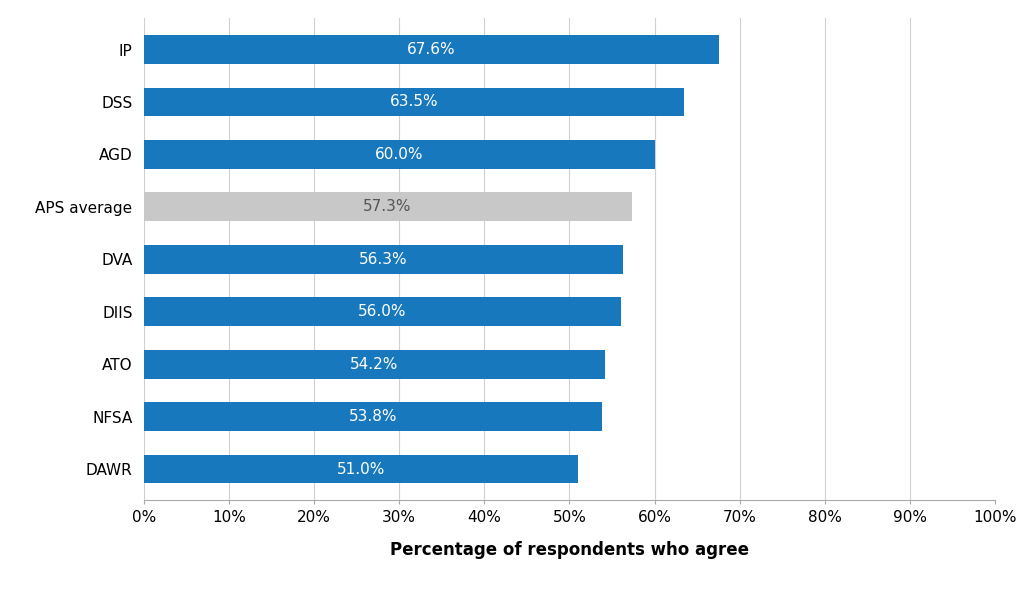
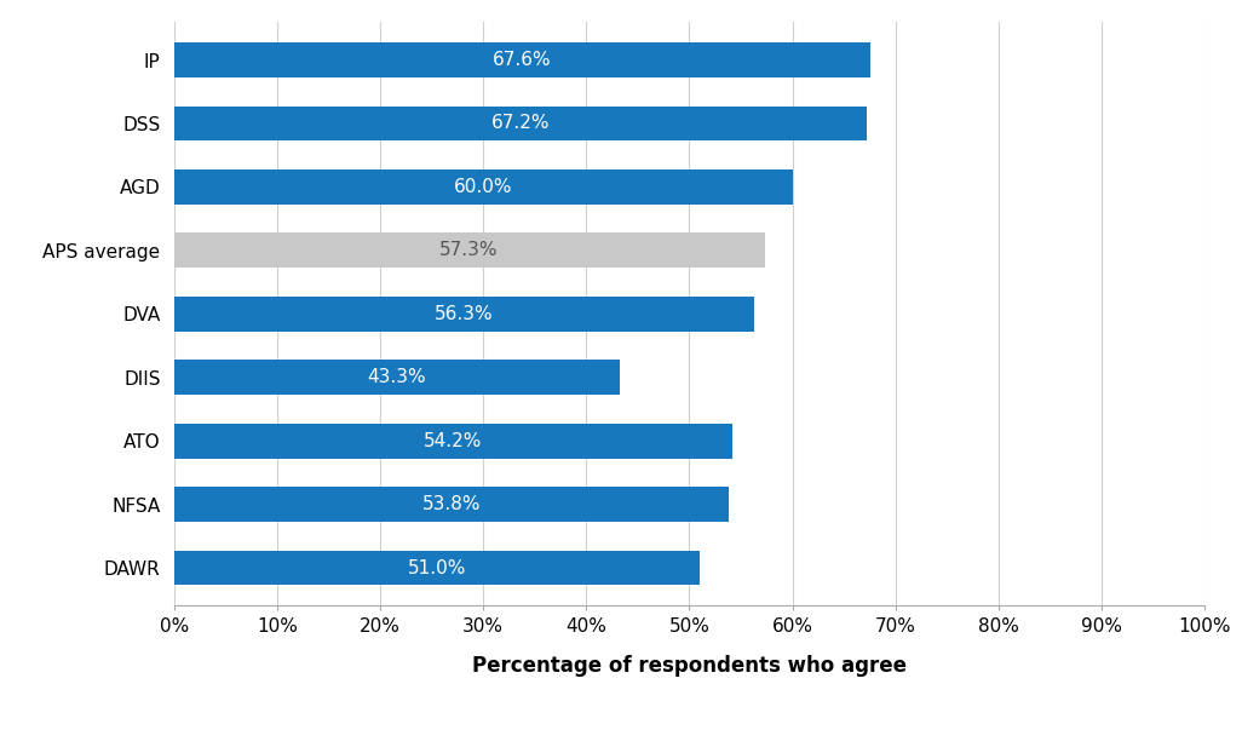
DSS: 63.5% -> 67.2%
DIIS: 56.0% -> 43.3%
